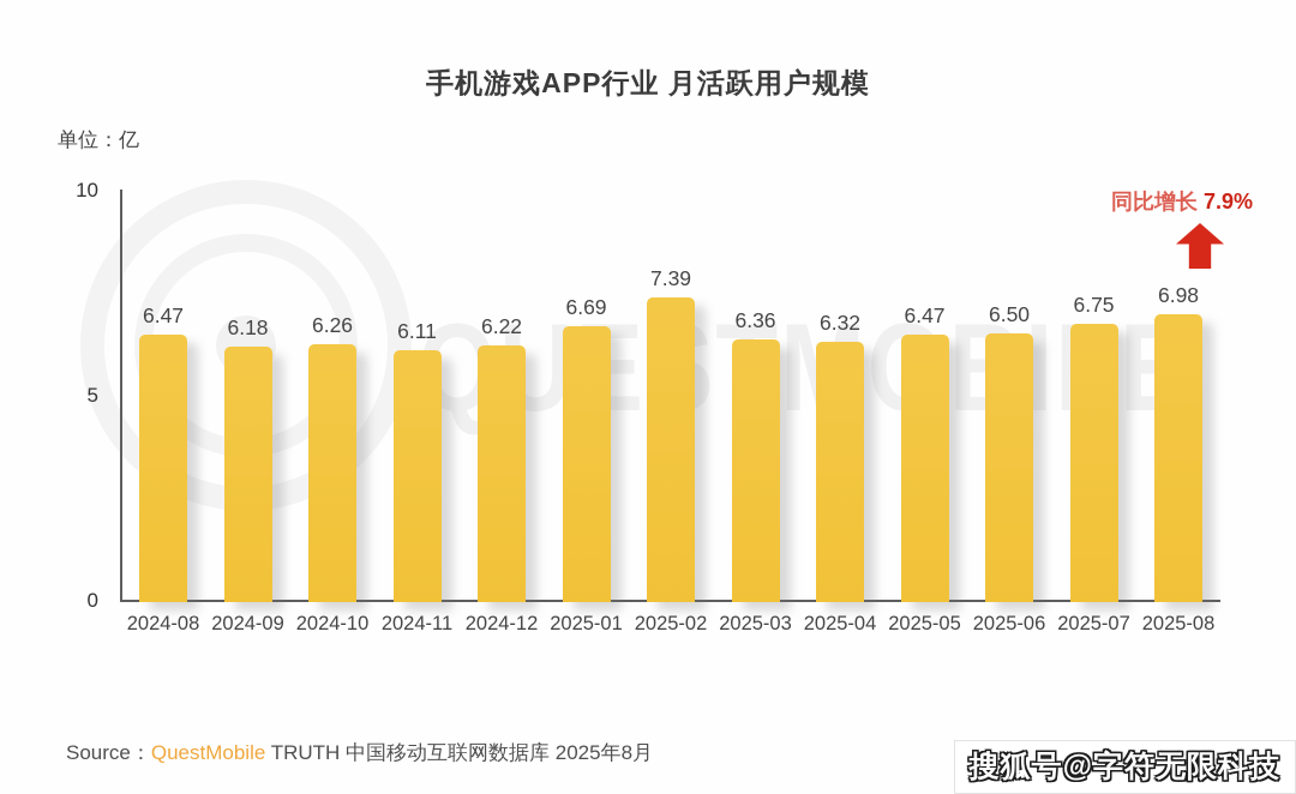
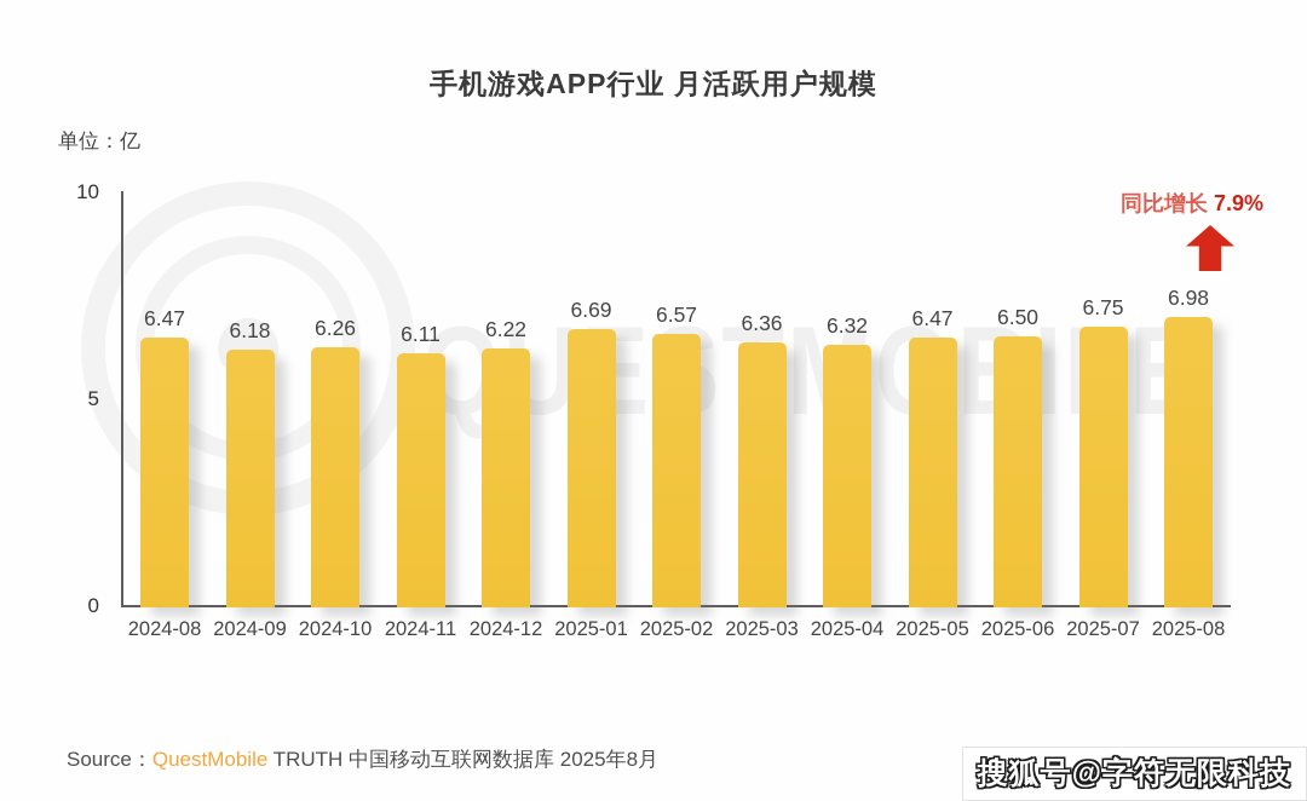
2025-02: 7.39 -> 6.57
